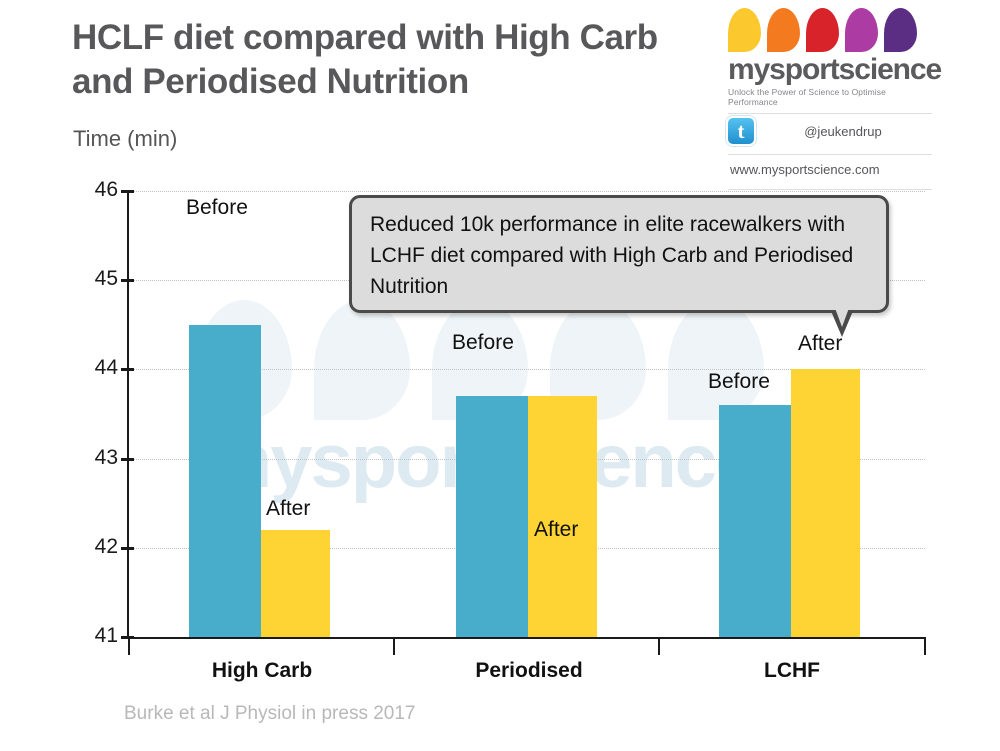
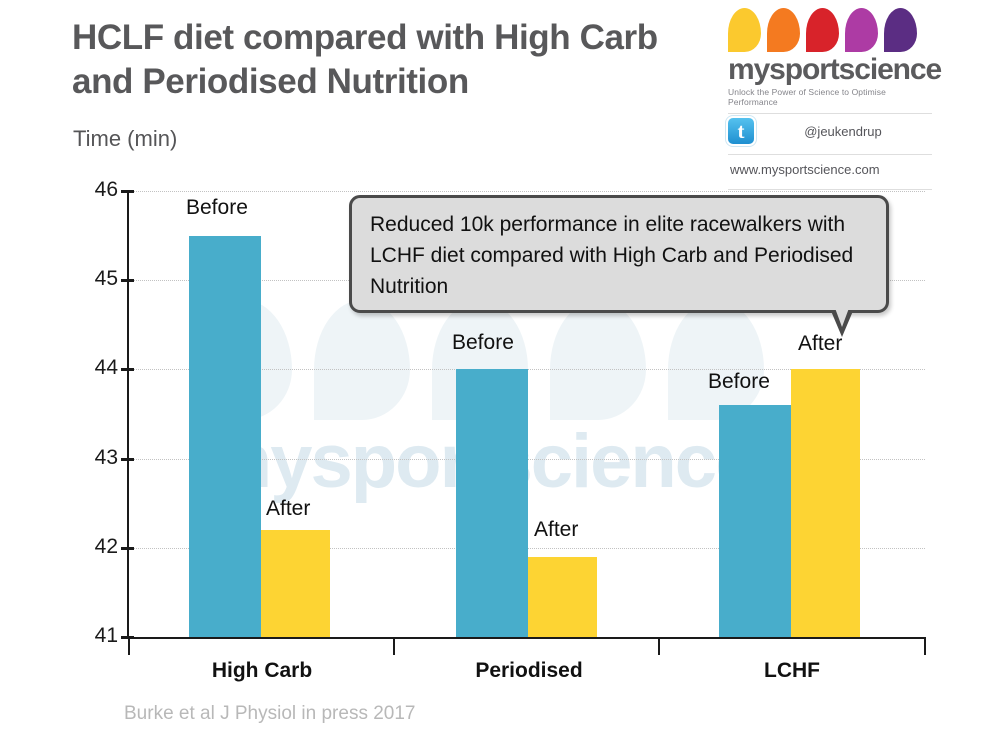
Before/High Carb: 44.5 -> 45.5
Before/Periodised: 43.7 -> 44.0
After/Periodised: 43.7 -> 41.9
